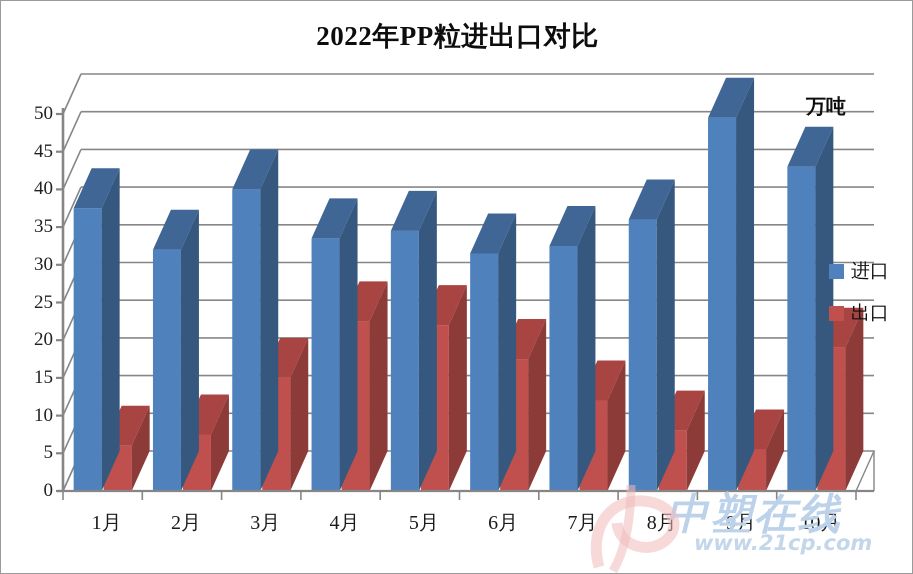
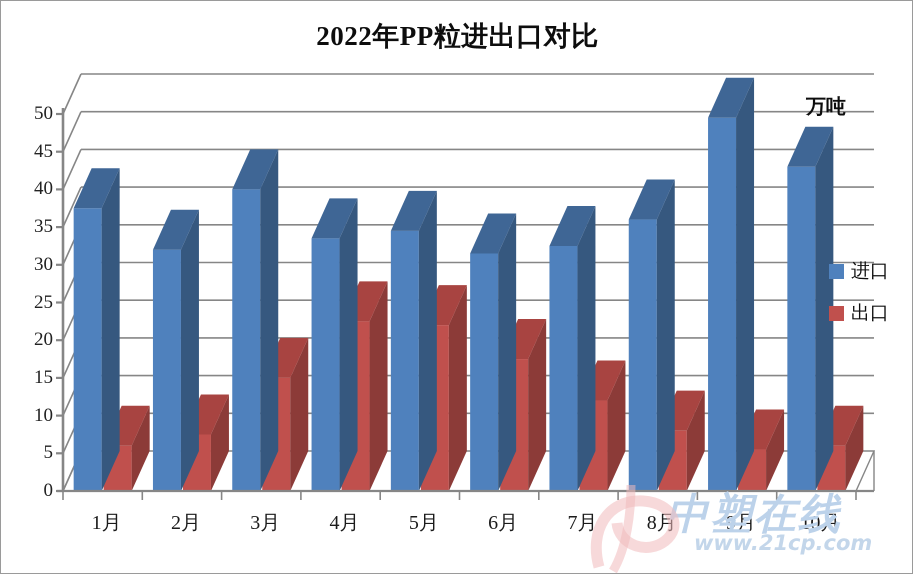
出口/10月: 19 -> 6
